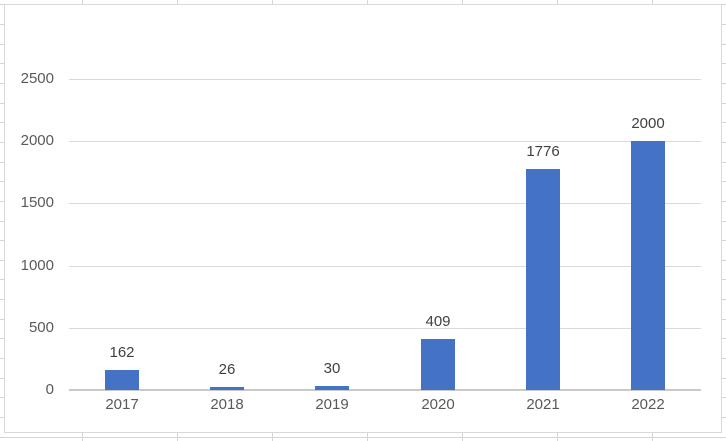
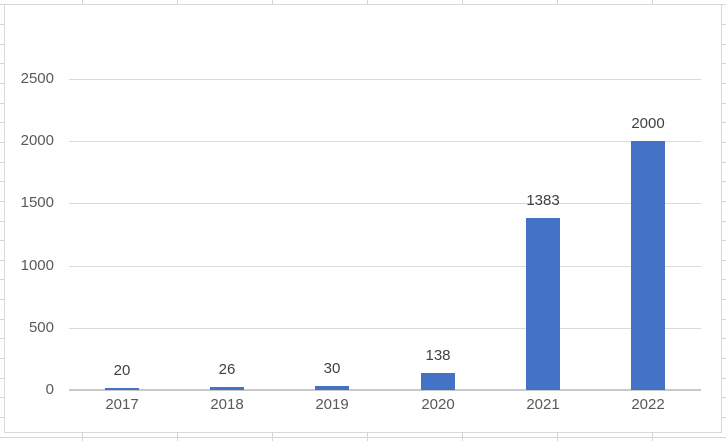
2017: 162 -> 20
2020: 409 -> 138
2021: 1776 -> 1383
